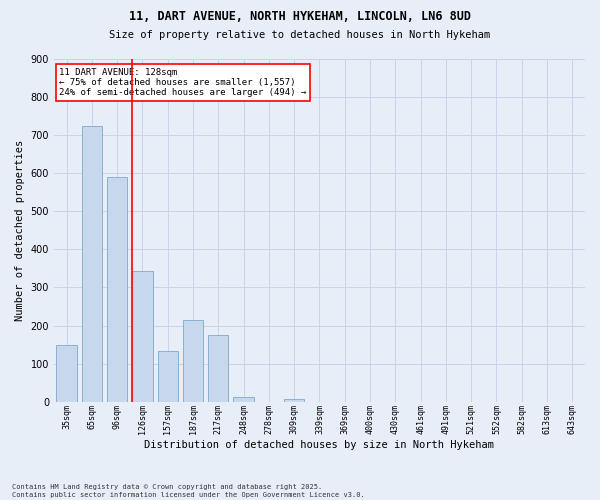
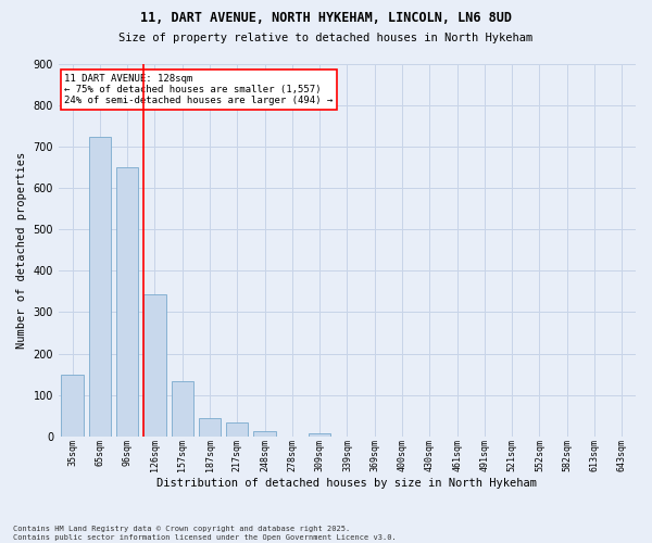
96sqm: 590 -> 651
187sqm: 215 -> 45
217sqm: 175 -> 33
